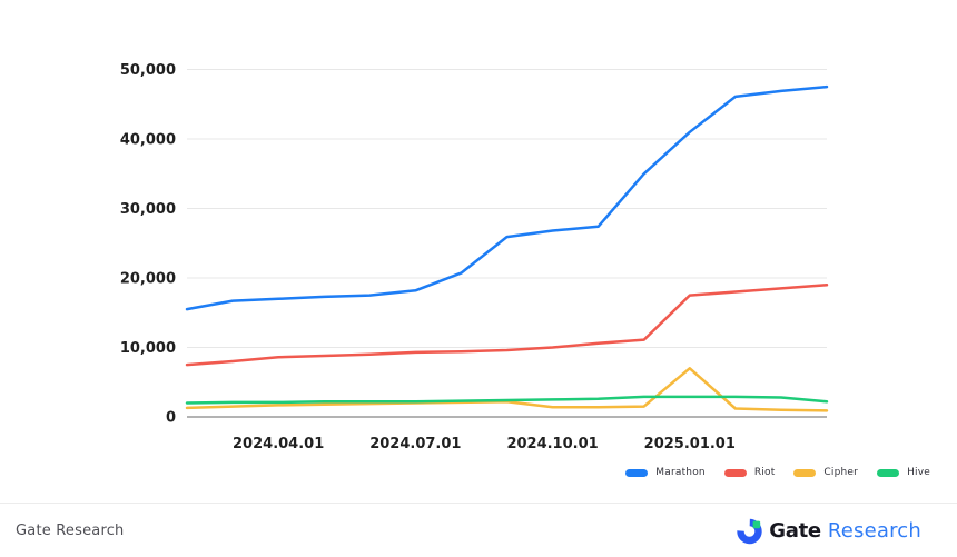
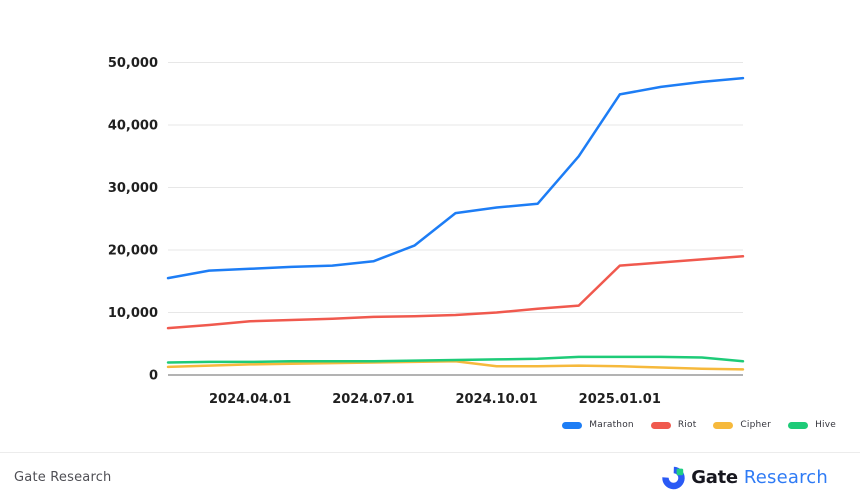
Marathon/2025.01.01: 41000 -> 45000
Cipher/2025.01.01: 7000 -> 1000
